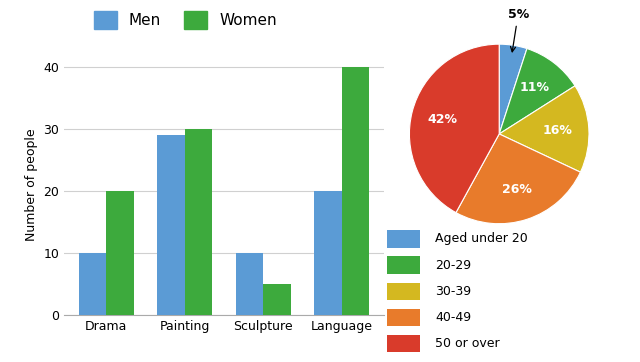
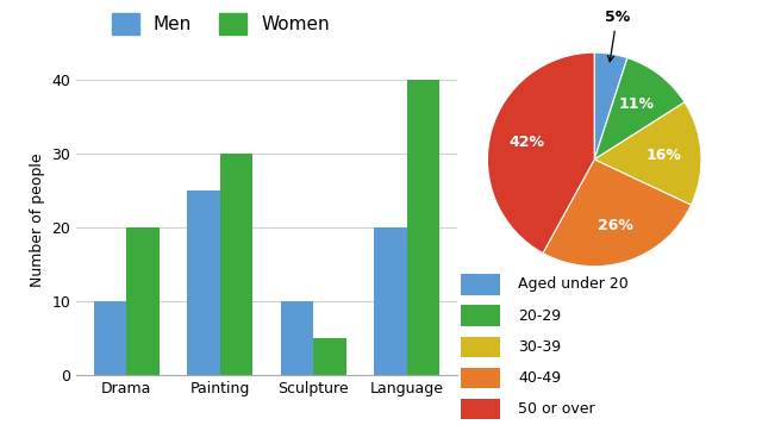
Men/Painting: 29 -> 25
